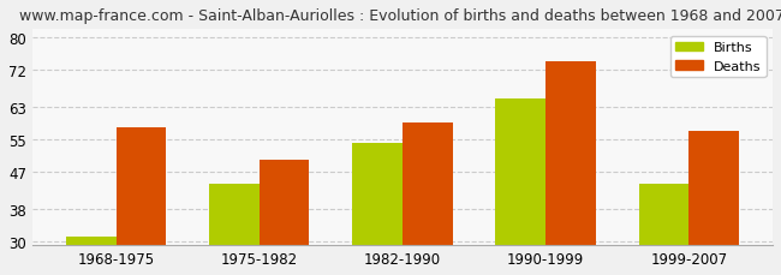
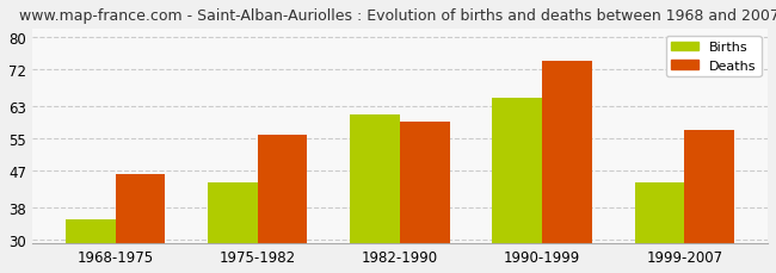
Births/1968-1975: 31 -> 35
Deaths/1968-1975: 58 -> 46
Deaths/1975-1982: 50 -> 56
Births/1982-1990: 54 -> 61
